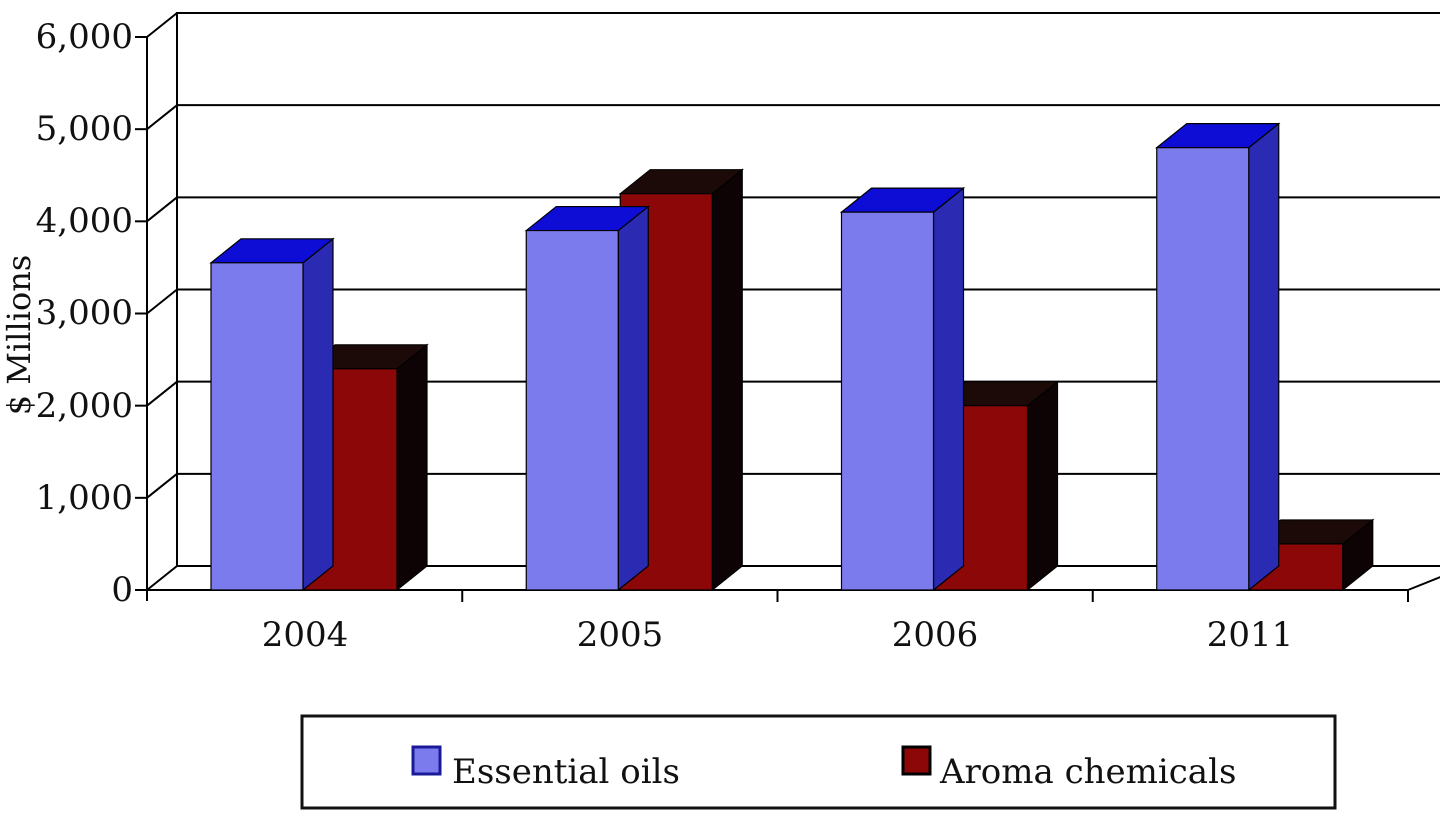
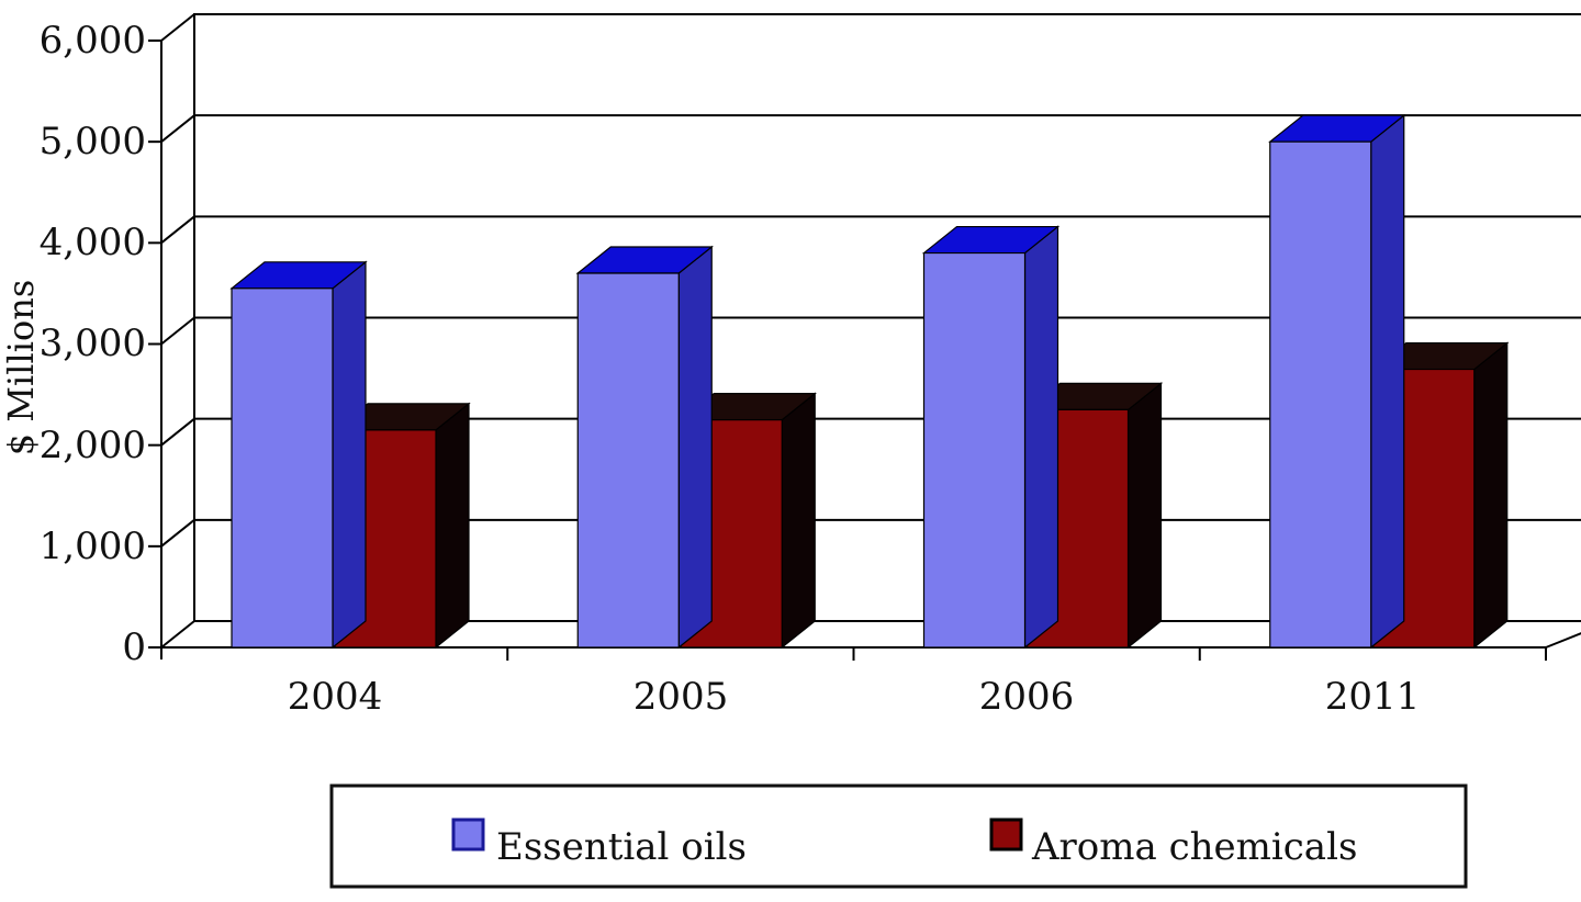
Aroma chemicals/2004: 2400 -> 2200
Essential oils/2005: 3900 -> 3700
Aroma chemicals/2005: 4300 -> 2200
Essential oils/2006: 4100 -> 3900
Aroma chemicals/2006: 2000 -> 2400
Essential oils/2011: 4800 -> 5000
Aroma chemicals/2011: 500 -> 2800
